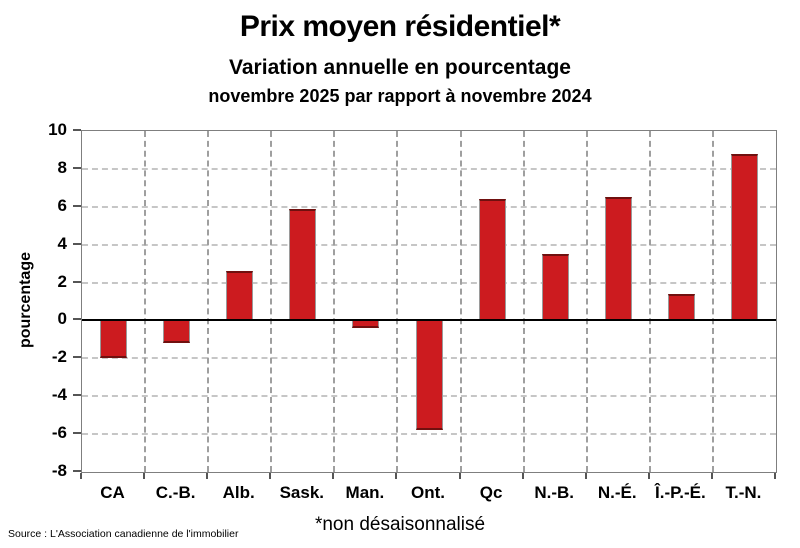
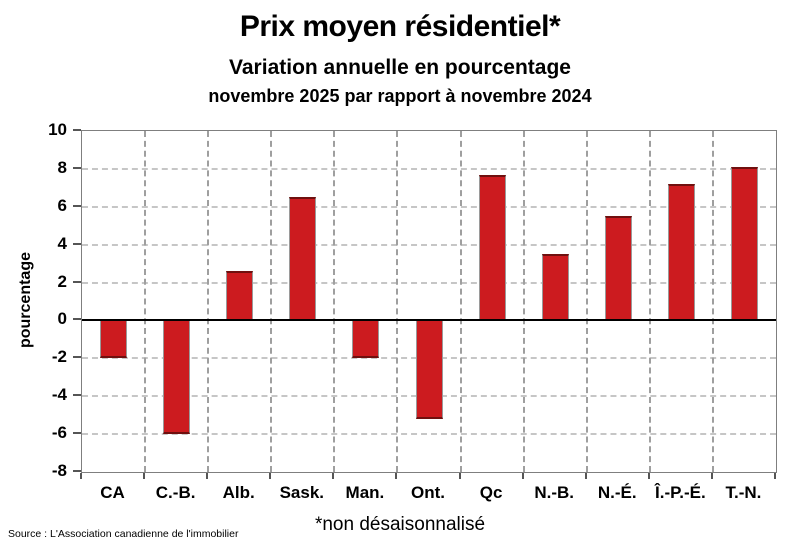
C.-B.: -1.2 -> -6.0
Sask.: 5.9 -> 6.5
Man.: -0.4 -> -2.0
Ont.: -5.8 -> -5.2
Qc: 6.4 -> 7.7
N.-É.: 6.5 -> 5.5
Î.-P.-É.: 1.4 -> 7.2
T.-N.: 8.8 -> 8.1
